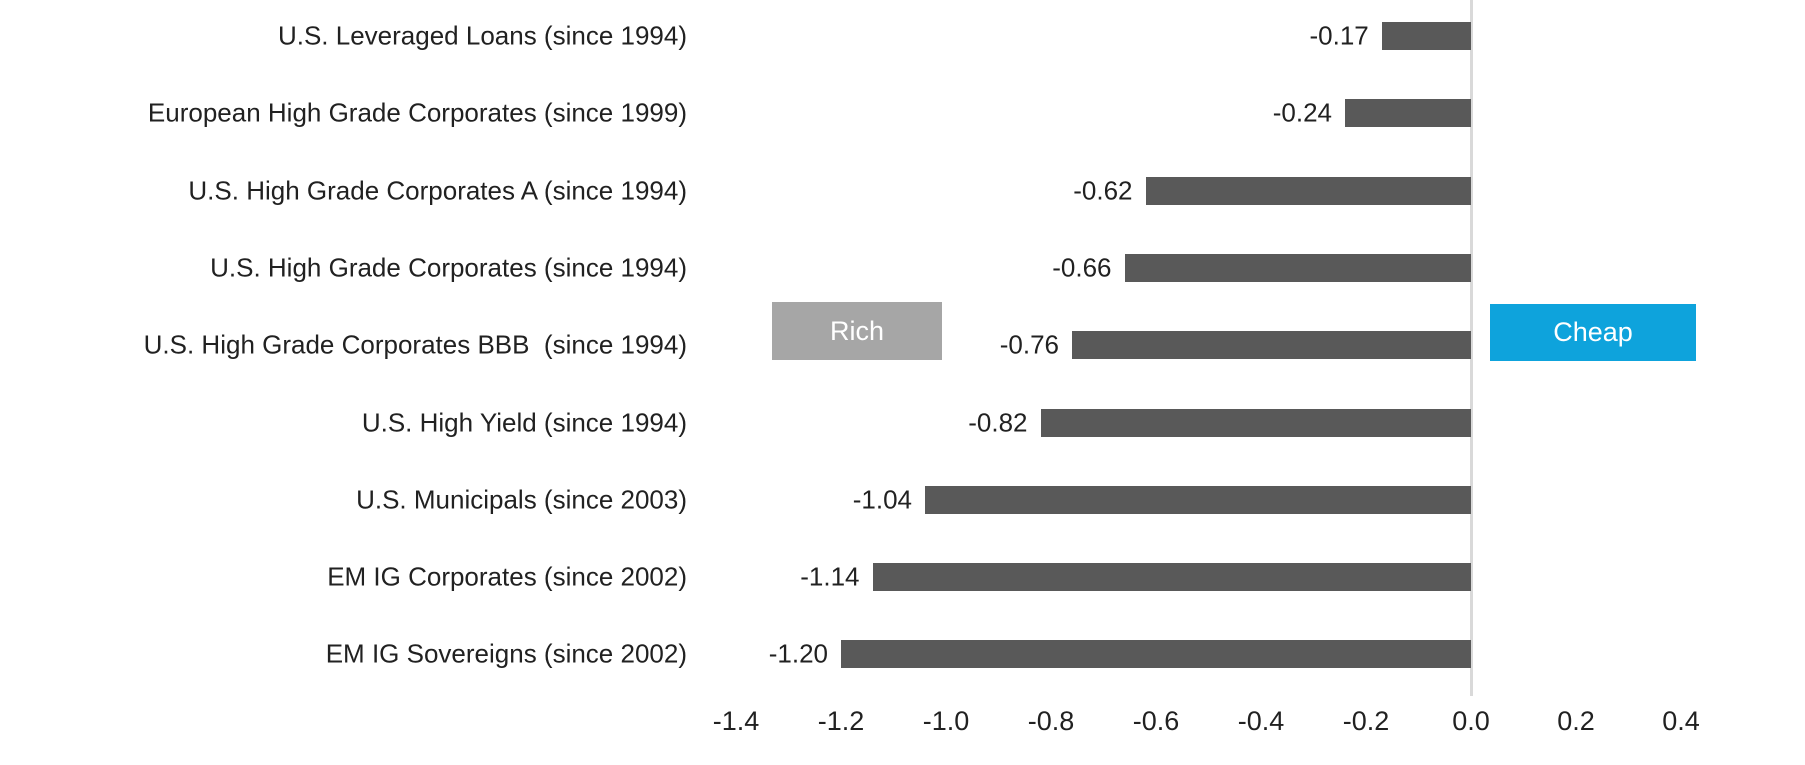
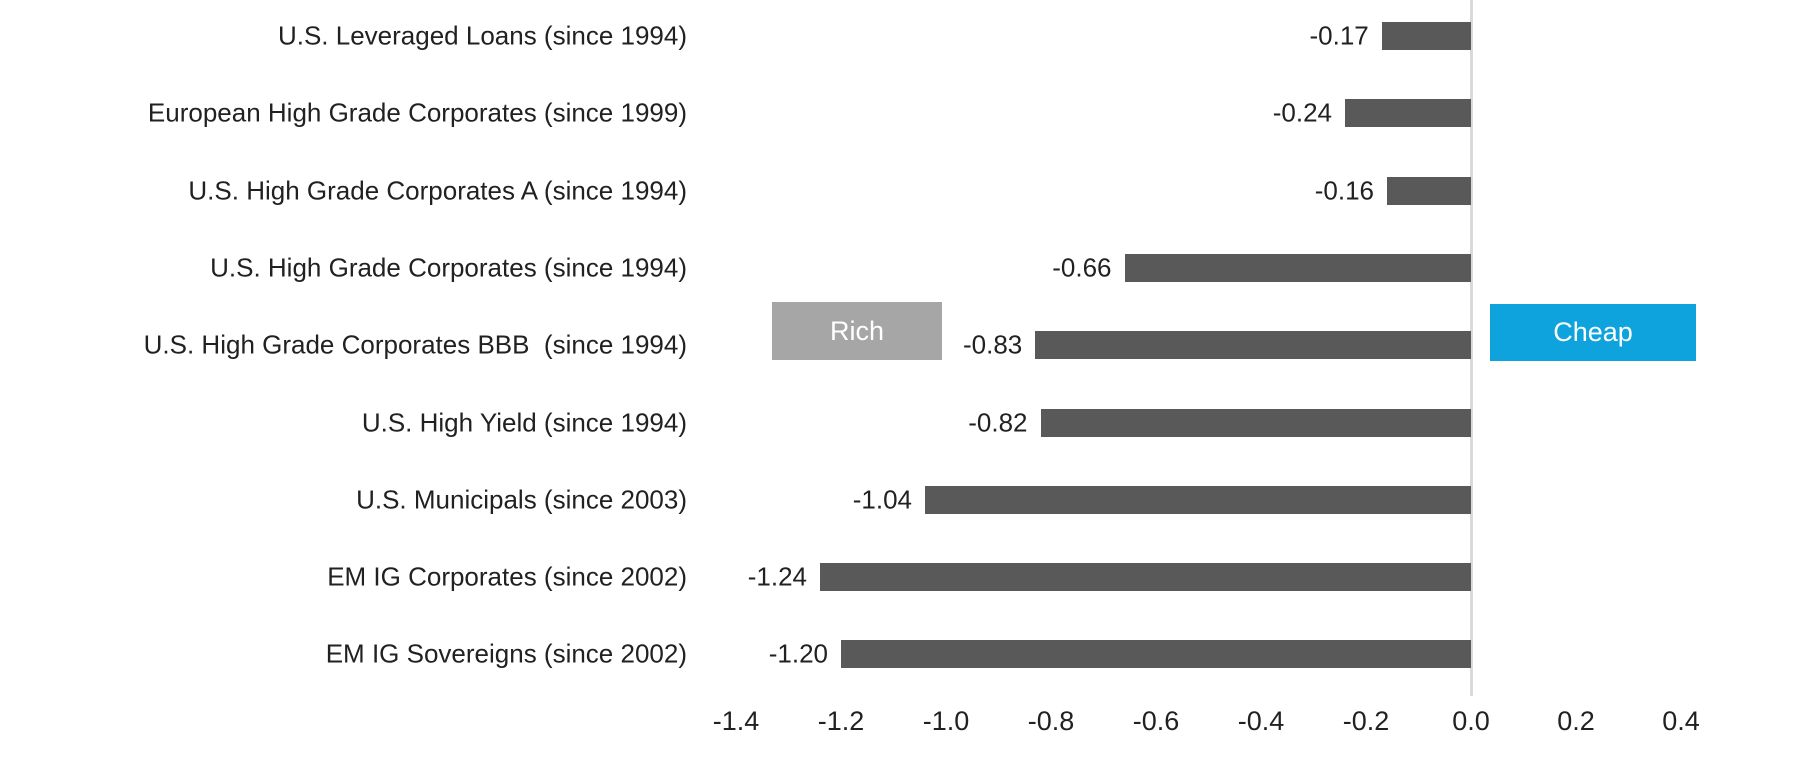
U.S. High Grade Corporates A (since 1994): -0.62 -> -0.16
U.S. High Grade Corporates BBB (since 1994): -0.76 -> -0.83
EM IG Corporates (since 2002): -1.14 -> -1.24
